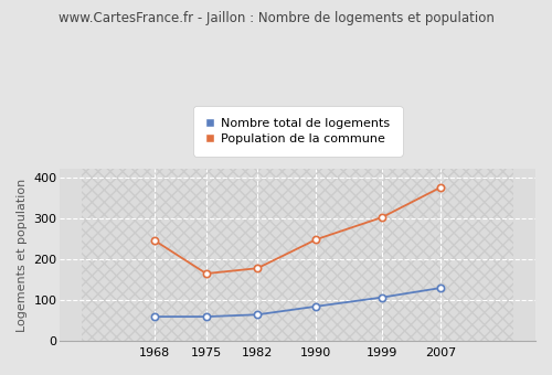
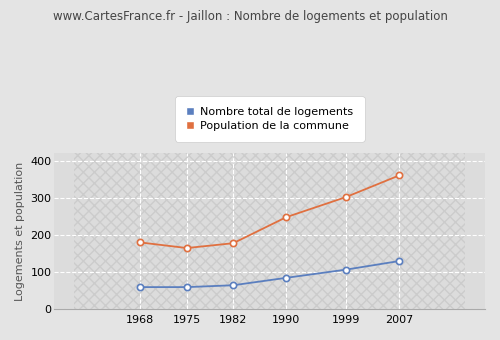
Population de la commune/1968: 245 -> 180
Population de la commune/2007: 375 -> 360
